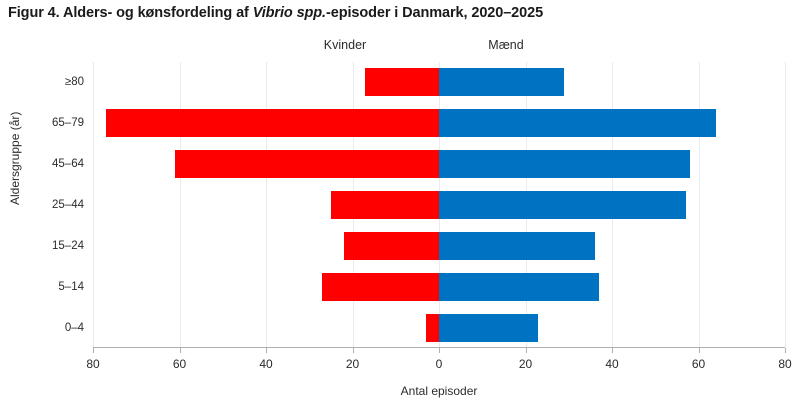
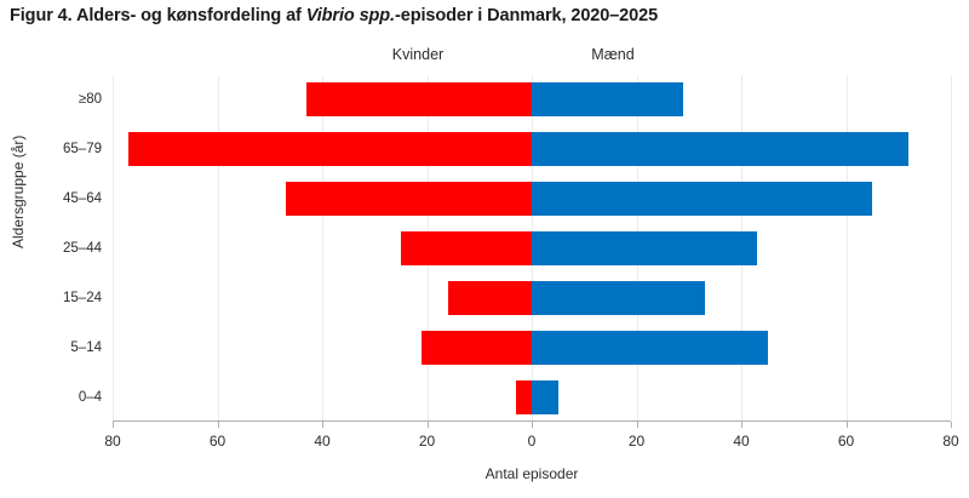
Kvinder/≥80: 17 -> 43
Mænd/65–79: 64 -> 72
Kvinder/45–64: 61 -> 47
Mænd/45–64: 58 -> 65
Mænd/25–44: 57 -> 43
Kvinder/15–24: 22 -> 16
Mænd/15–24: 36 -> 33
Kvinder/5–14: 27 -> 21
Mænd/5–14: 37 -> 45
Mænd/0–4: 23 -> 5
